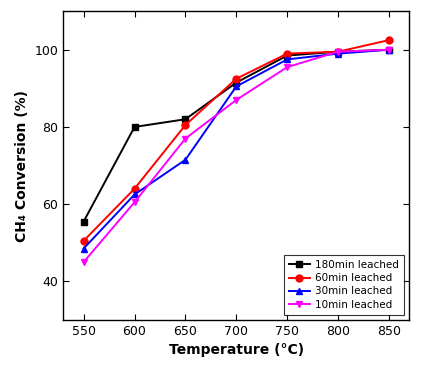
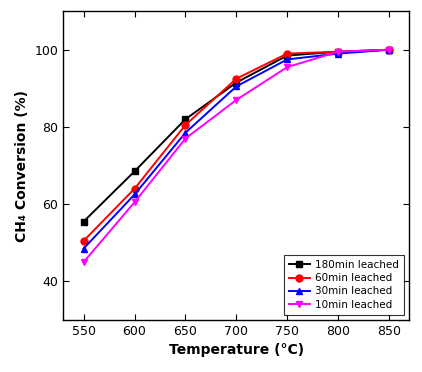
180min leached/600: 80.0 -> 68.5
30min leached/650: 71.5 -> 78.5
60min leached/850: 102.5 -> 100.0
